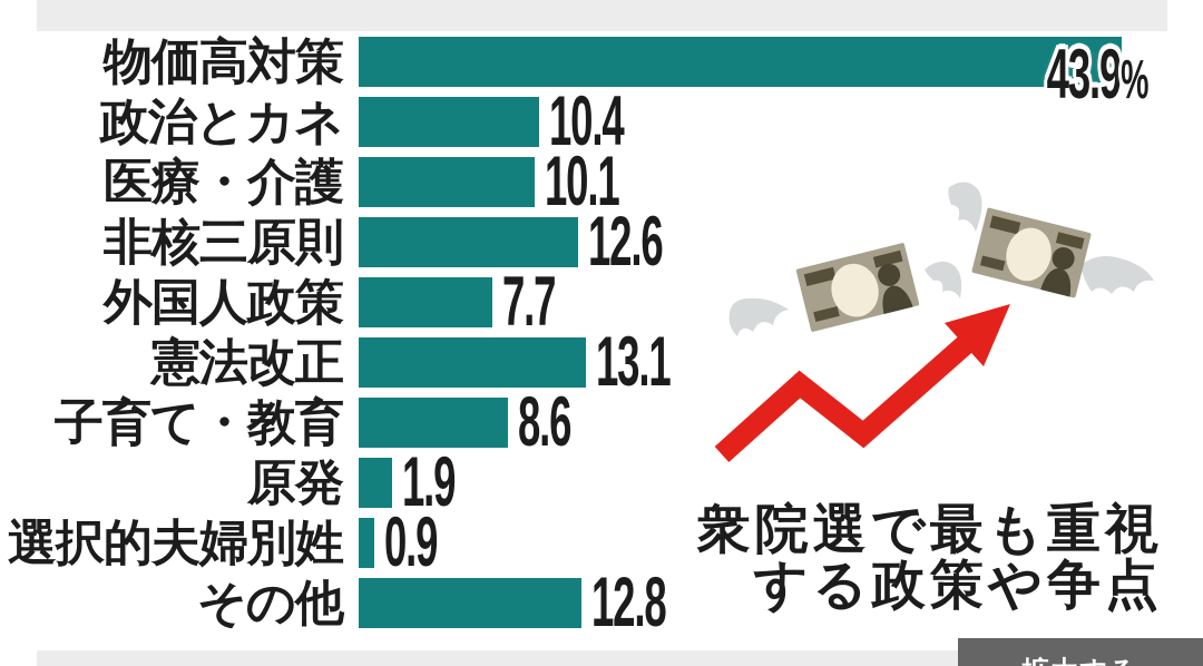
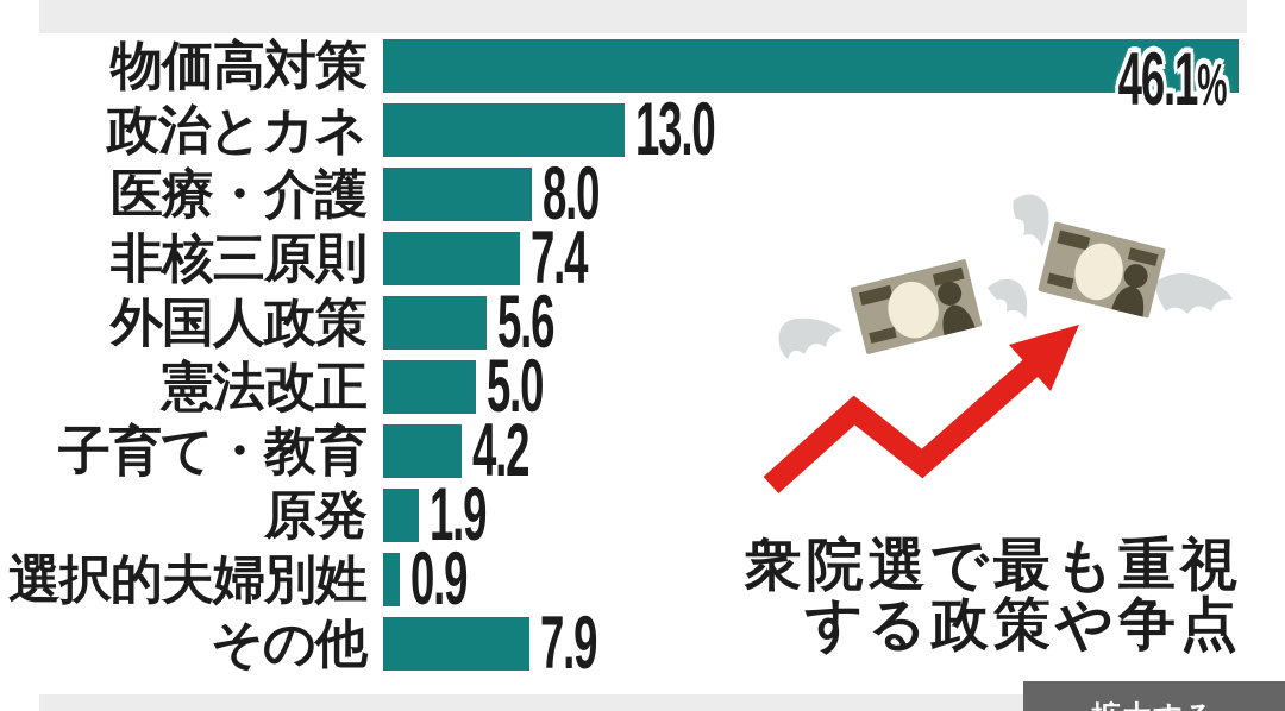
物価高対策: 43.9 -> 46.1
政治とカネ: 10.4 -> 13.0
医療・介護: 10.1 -> 8.0
非核三原則: 12.6 -> 7.4
外国人政策: 7.7 -> 5.6
憲法改正: 13.1 -> 5.0
子育て・教育: 8.6 -> 4.2
その他: 12.8 -> 7.9
